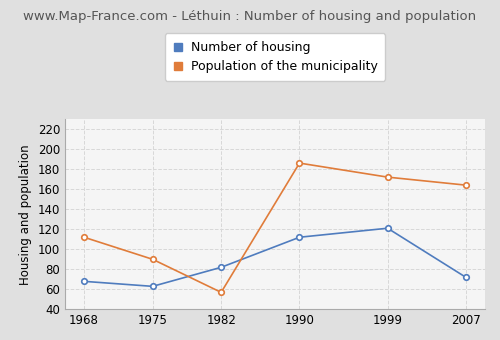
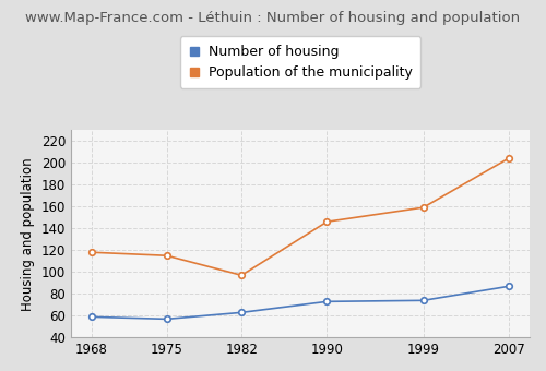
Number of housing/1968: 68 -> 59
Population of the municipality/1968: 112 -> 118
Number of housing/1975: 63 -> 57
Population of the municipality/1975: 90 -> 115
Number of housing/1982: 82 -> 63
Population of the municipality/1982: 57 -> 97
Number of housing/1990: 112 -> 73
Population of the municipality/1990: 186 -> 146
Number of housing/1999: 121 -> 74
Population of the municipality/1999: 172 -> 159
Number of housing/2007: 72 -> 87
Population of the municipality/2007: 164 -> 204
